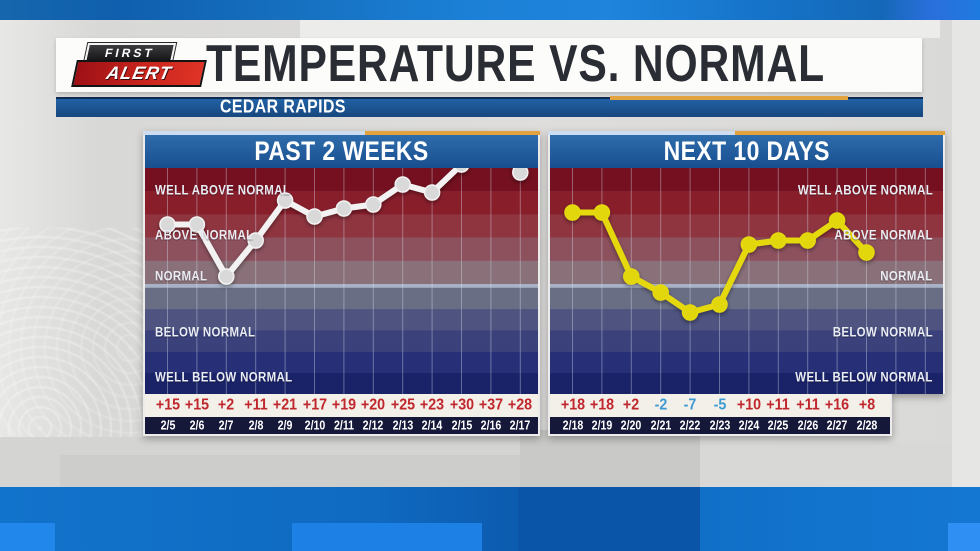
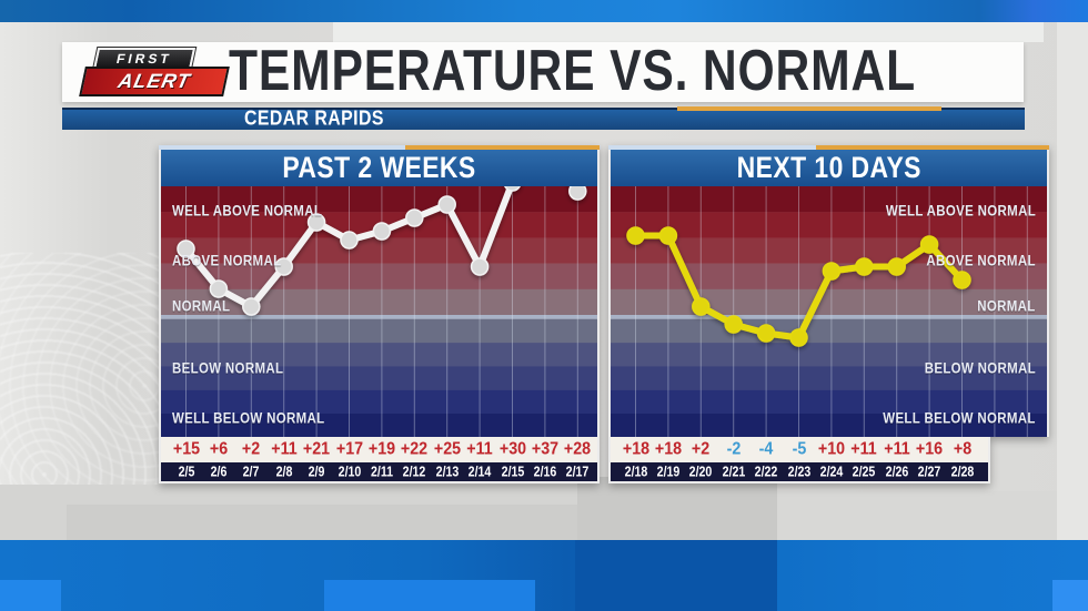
PAST 2 WEEKS/2/6: +15 -> +6
PAST 2 WEEKS/2/12: +20 -> +22
PAST 2 WEEKS/2/14: +23 -> +11
NEXT 10 DAYS/2/22: -7 -> -4
